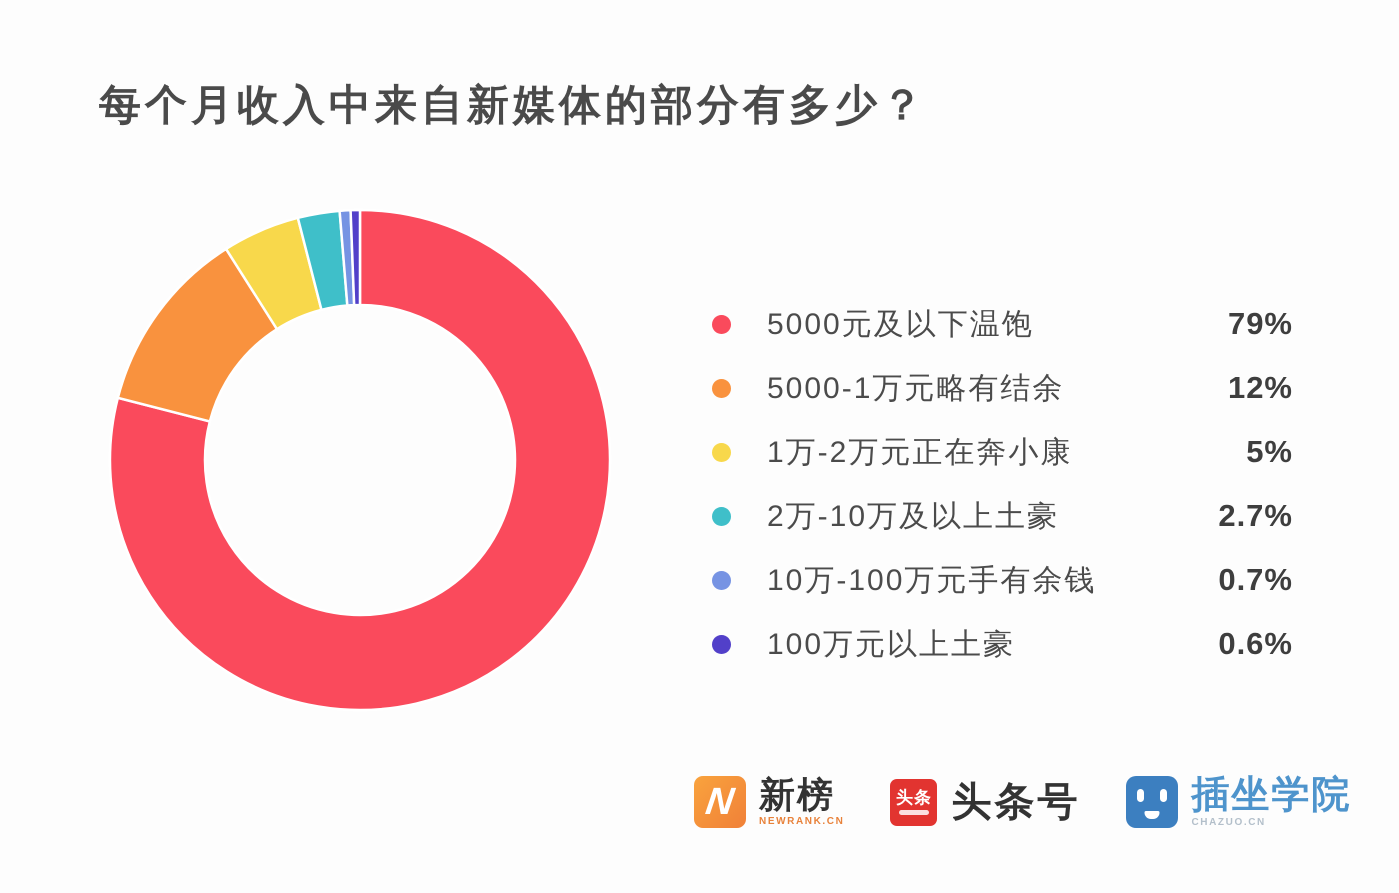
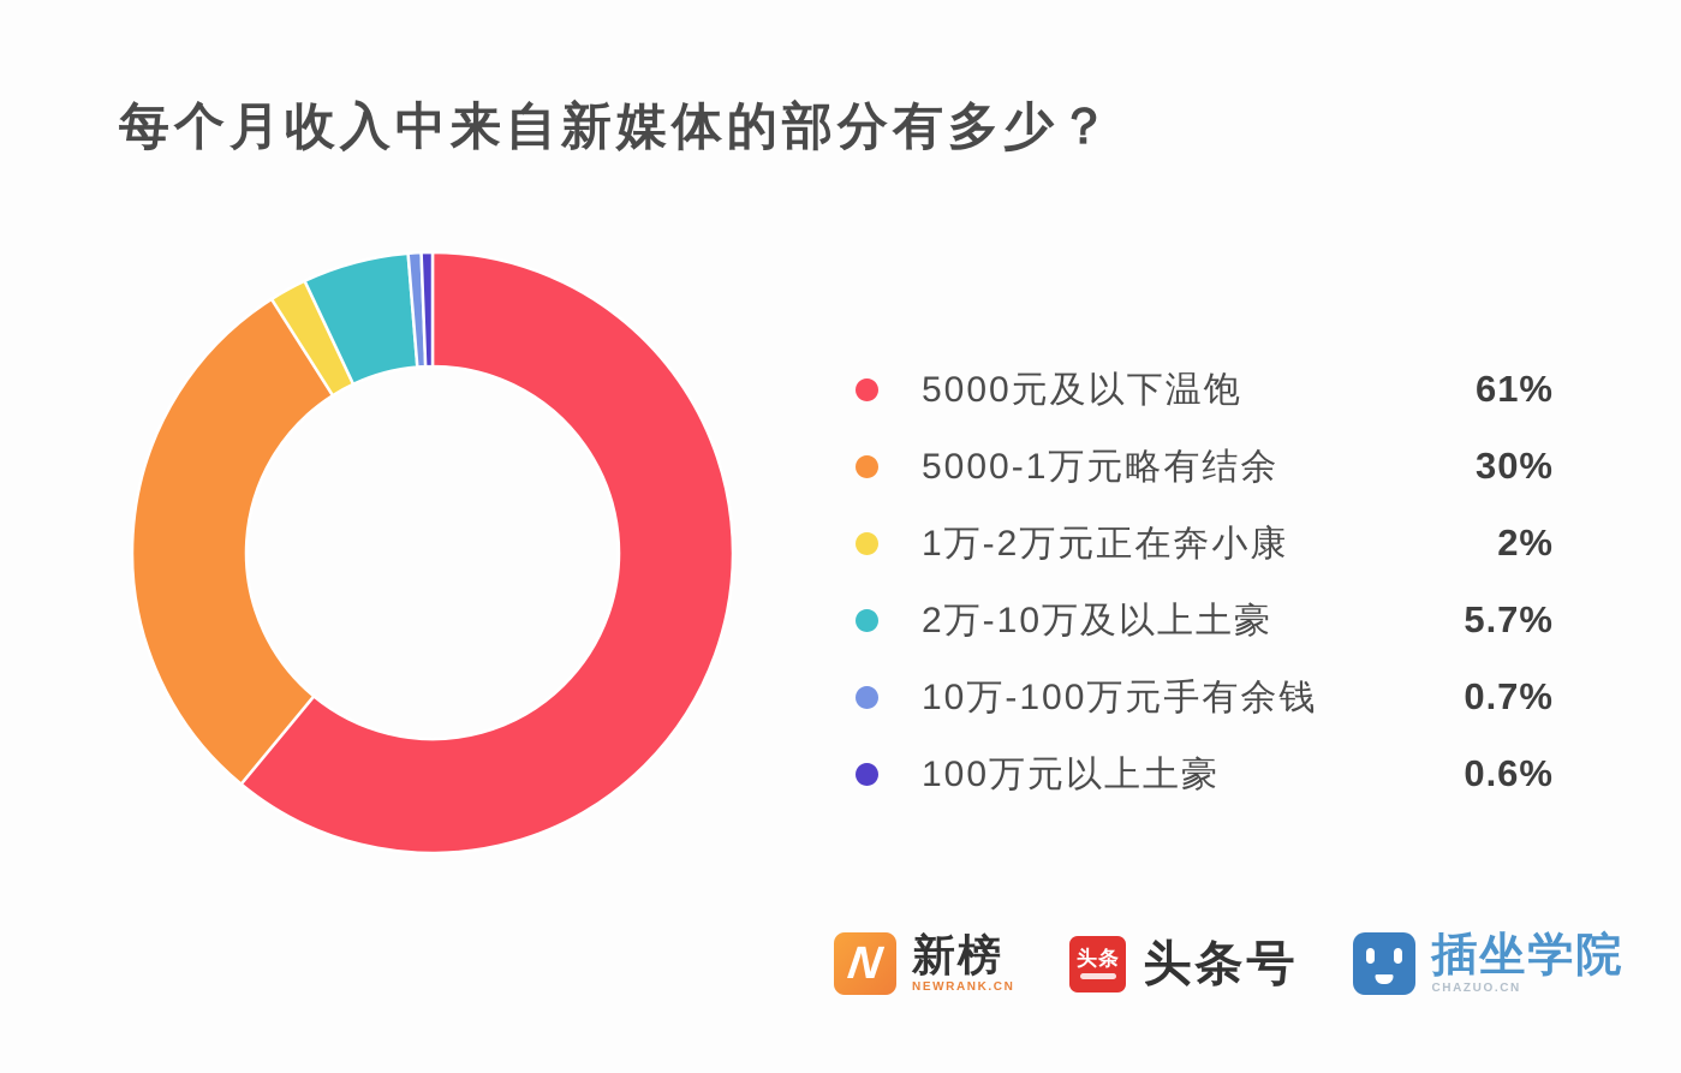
5000元及以下温饱: 79% -> 61%
5000-1万元略有结余: 12% -> 30%
1万-2万元正在奔小康: 5% -> 2%
2万-10万及以上土豪: 2.7% -> 5.7%
